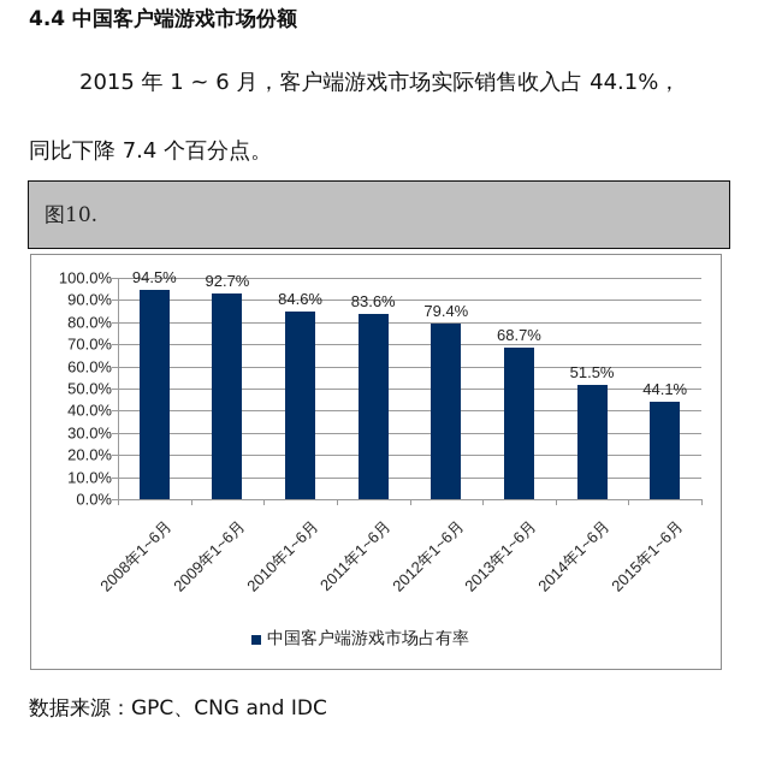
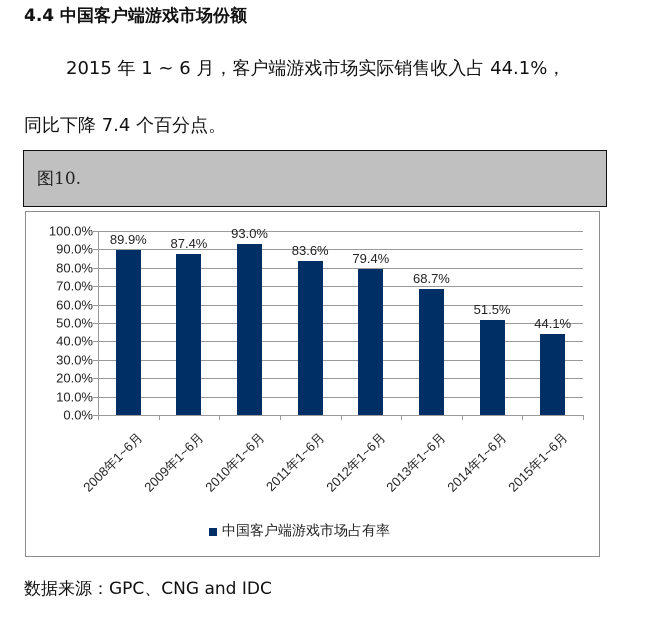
2008年1~6月: 94.5% -> 89.9%
2009年1~6月: 92.7% -> 87.4%
2010年1~6月: 84.6% -> 93.0%
